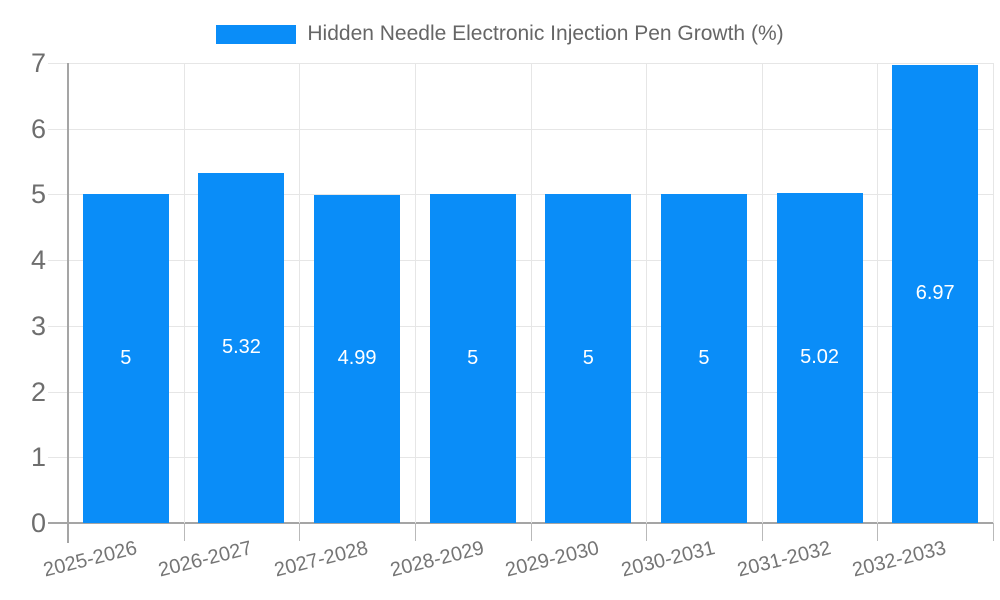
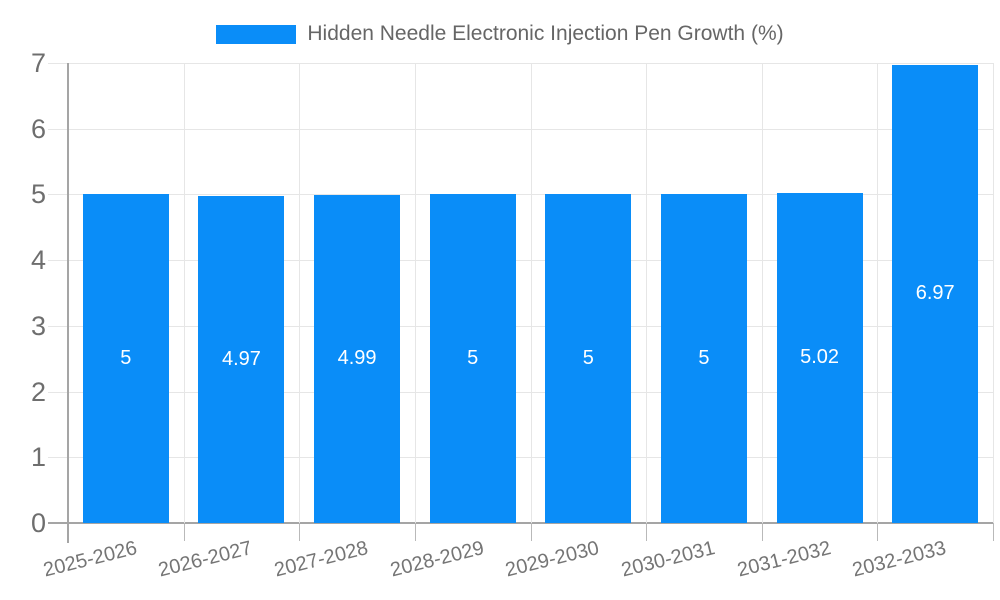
2026-2027: 5.32 -> 4.97
